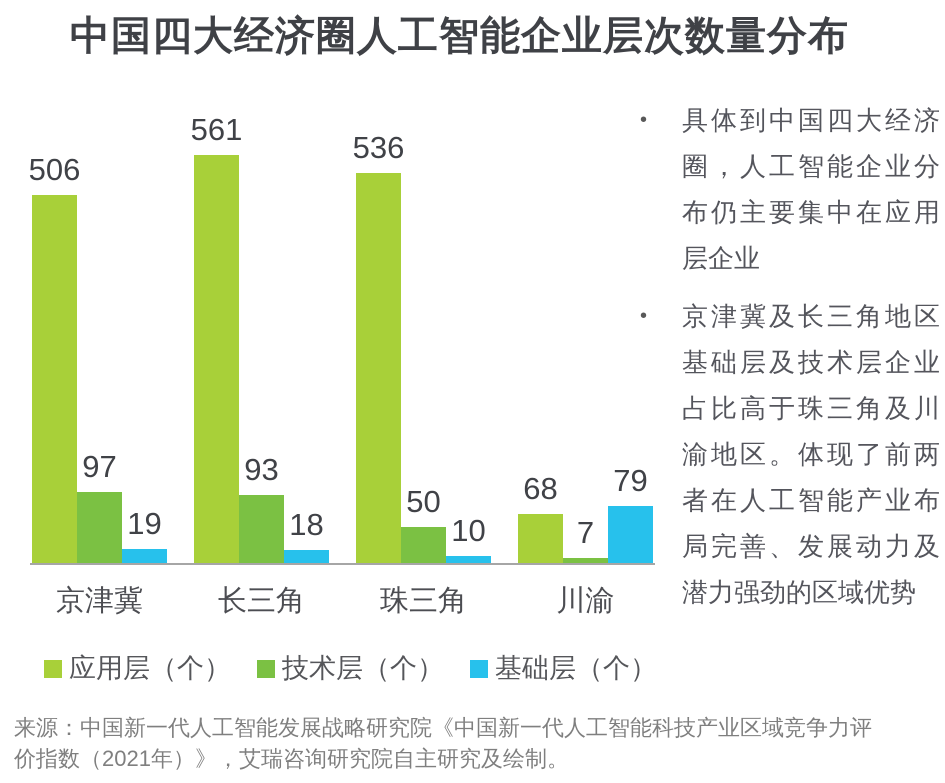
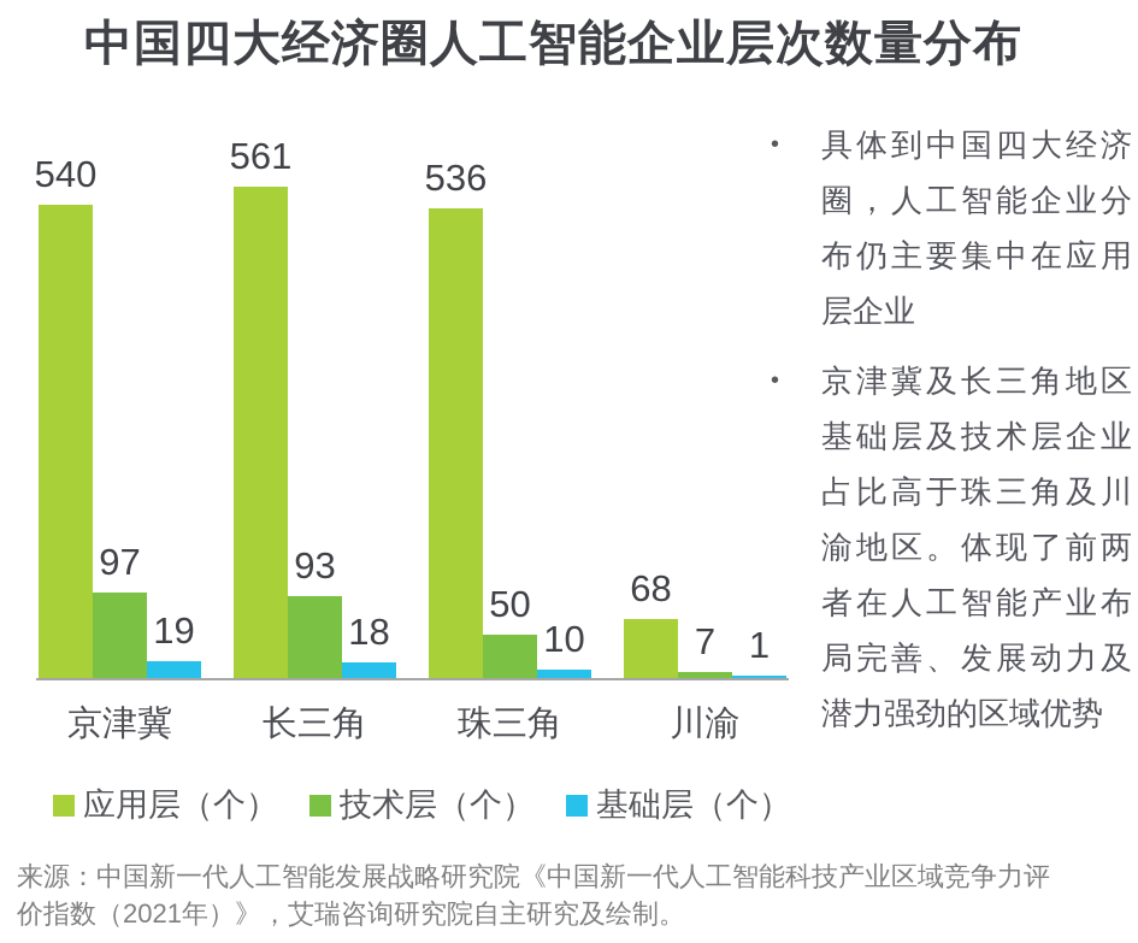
应用层（个）/京津冀: 506 -> 540
基础层（个）/川渝: 79 -> 1
